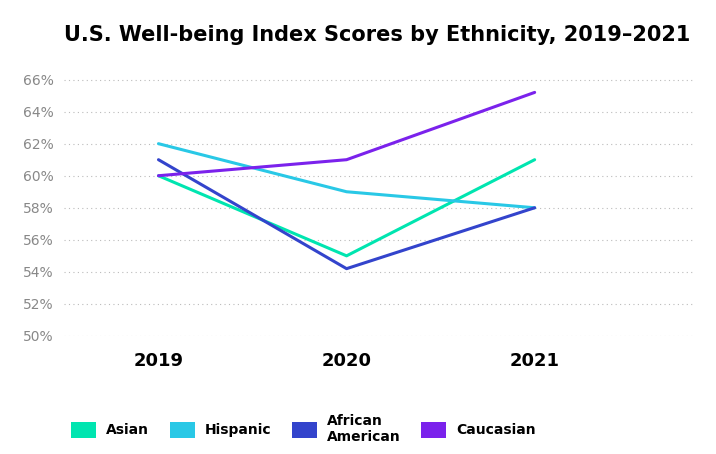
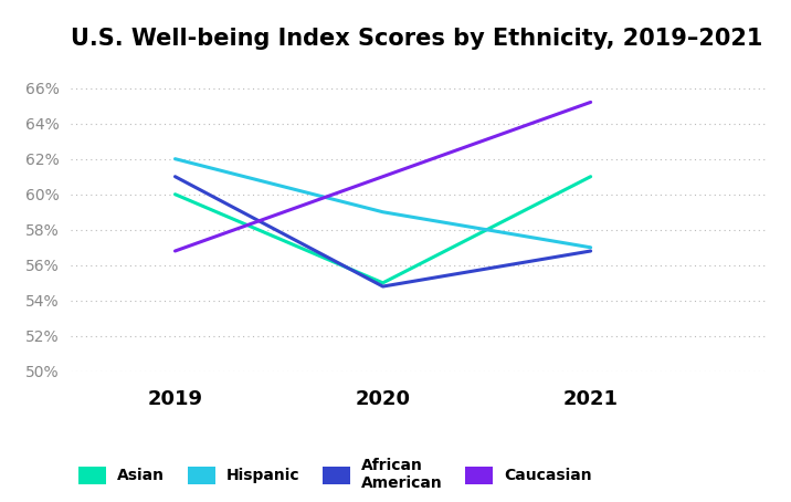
Caucasian/2019: 60.0% -> 56.8%
African American/2020: 54.2% -> 54.8%
Hispanic/2021: 58% -> 57%
African American/2021: 58.0% -> 56.8%
